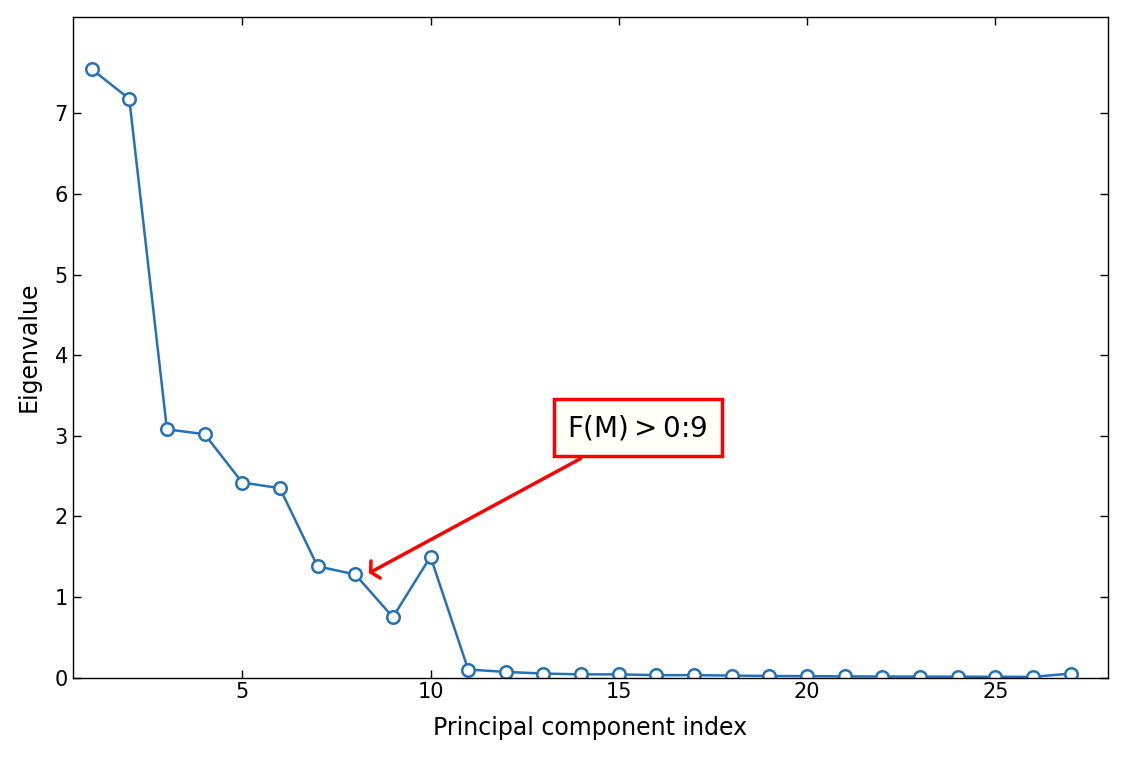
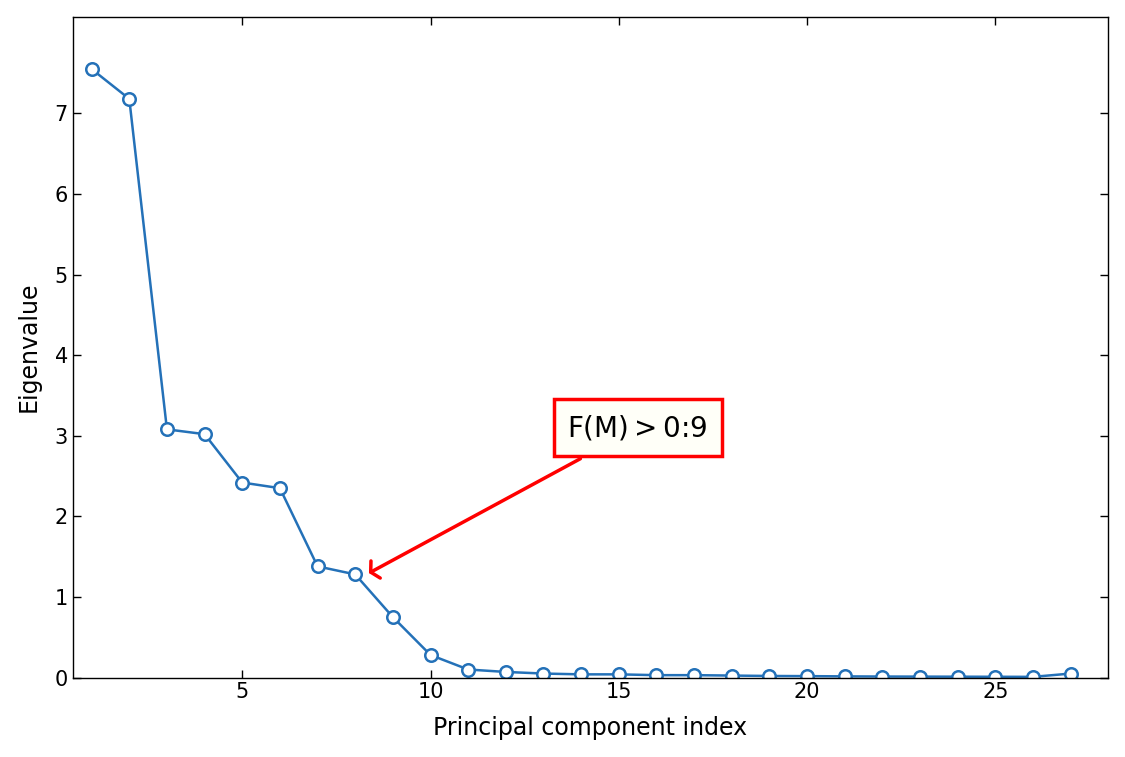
10: 1.50 -> 0.28
